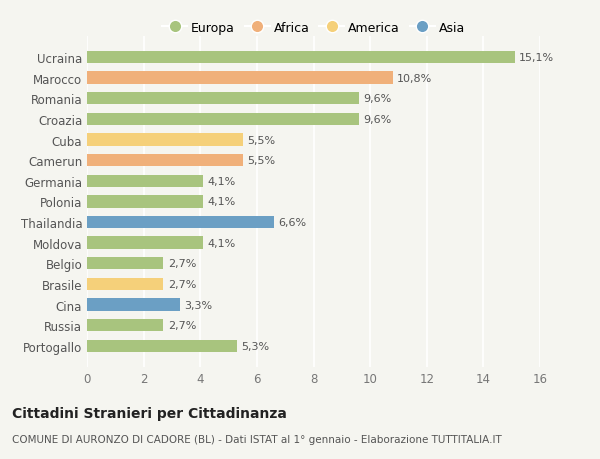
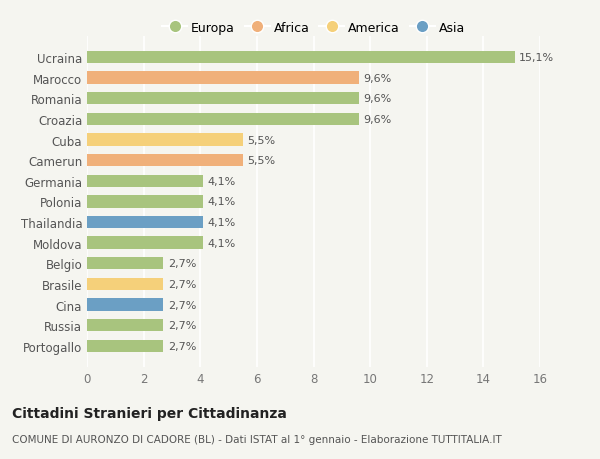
Marocco: 10,8% -> 9,6%
Thailandia: 6,6% -> 4,1%
Cina: 3,3% -> 2,7%
Portogallo: 5,3% -> 2,7%
